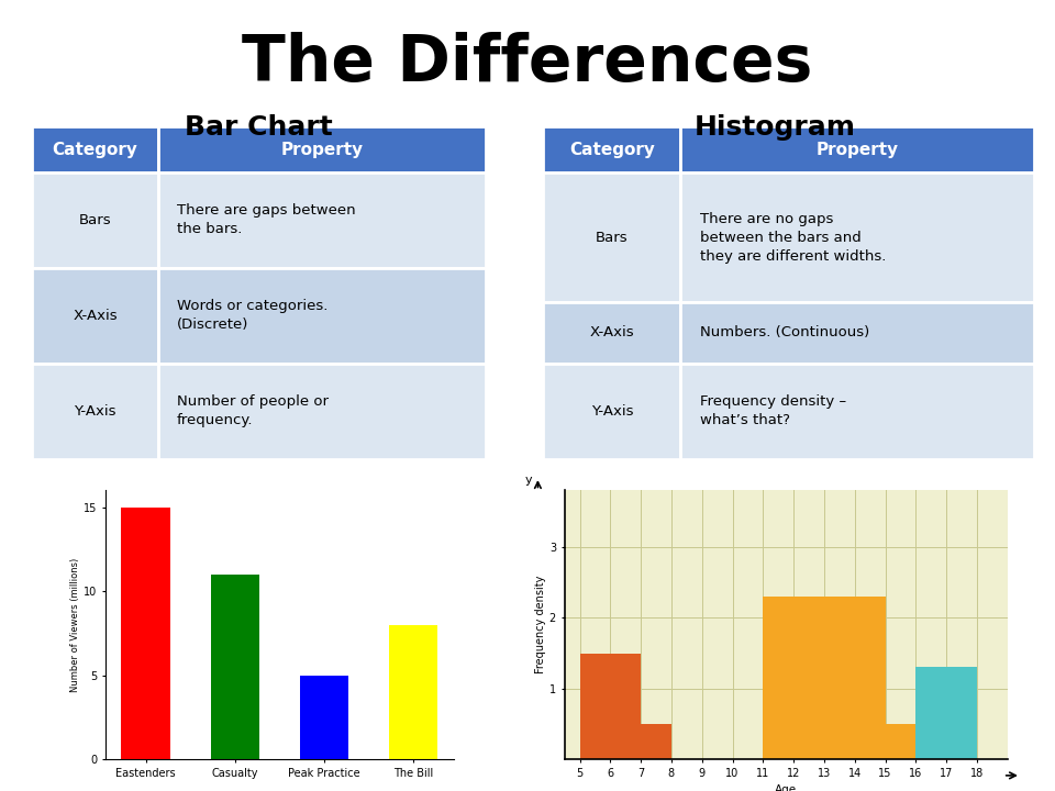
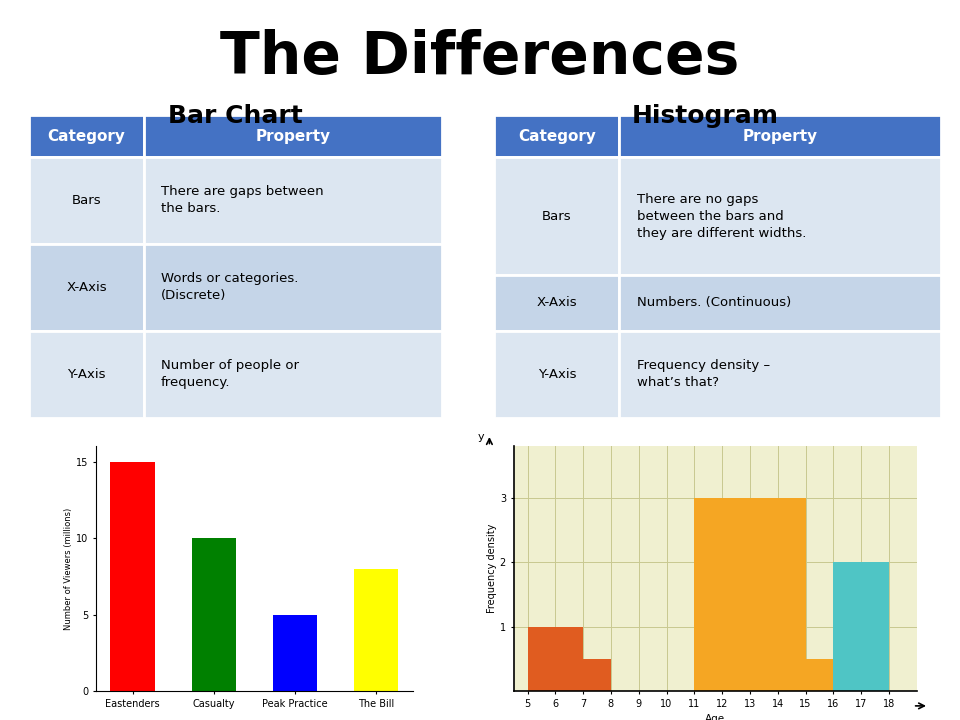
Casualty: 11 -> 10
6: 1.5 -> 1.0
13: 2.3 -> 3.0
17: 1.3 -> 2.0
